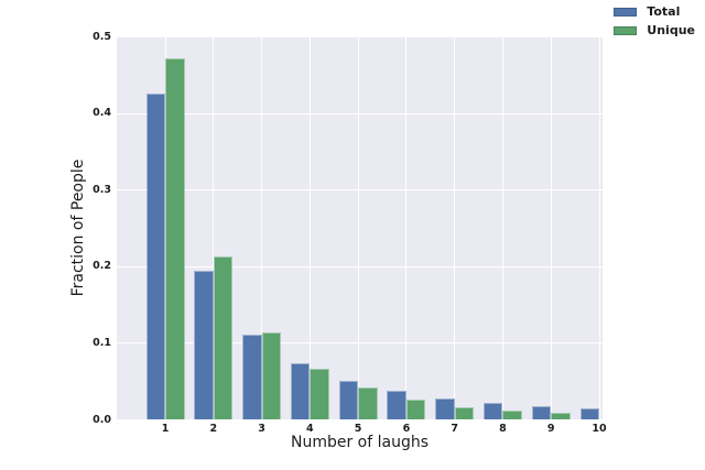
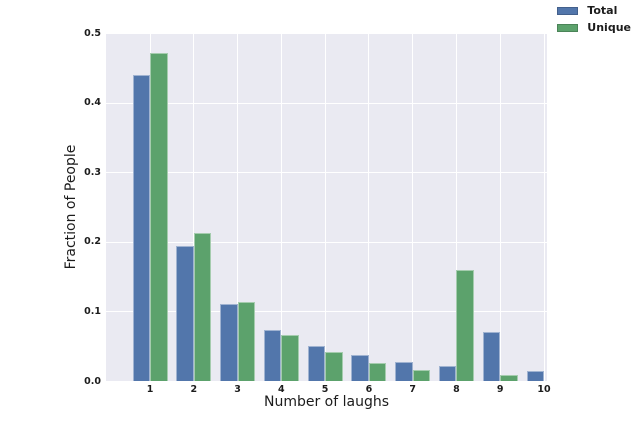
Total/1: 0.42 -> 0.44
Unique/8: 0.01 -> 0.16
Total/9: 0.02 -> 0.07
